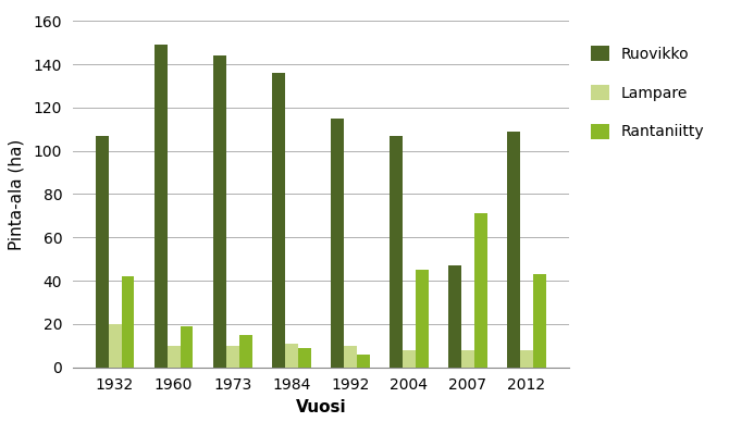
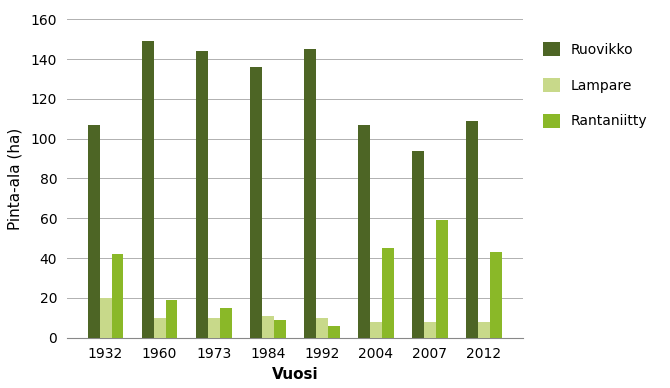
Ruovikko/1992: 115 -> 145
Ruovikko/2007: 47 -> 94
Rantaniitty/2007: 71 -> 59
